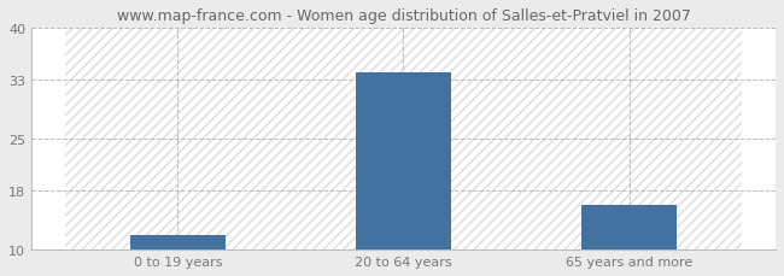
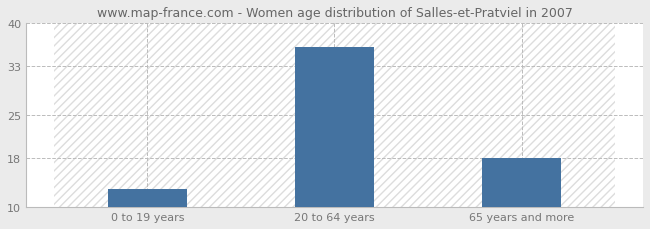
0 to 19 years: 12 -> 13
20 to 64 years: 34 -> 36
65 years and more: 16 -> 18
